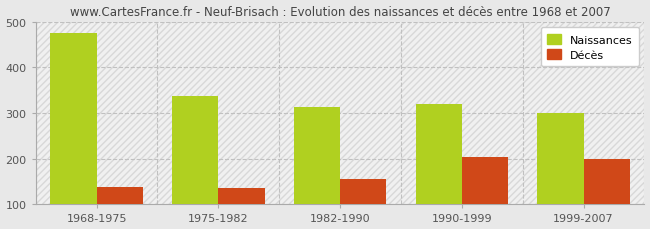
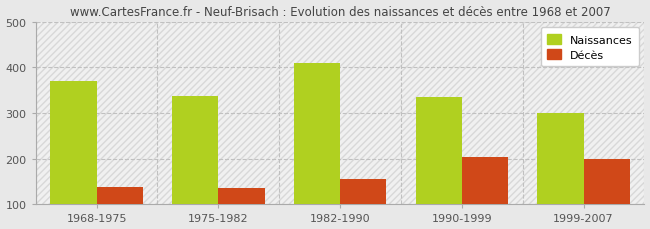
Naissances/1968-1975: 475 -> 370
Naissances/1982-1990: 312 -> 410
Naissances/1990-1999: 320 -> 335
